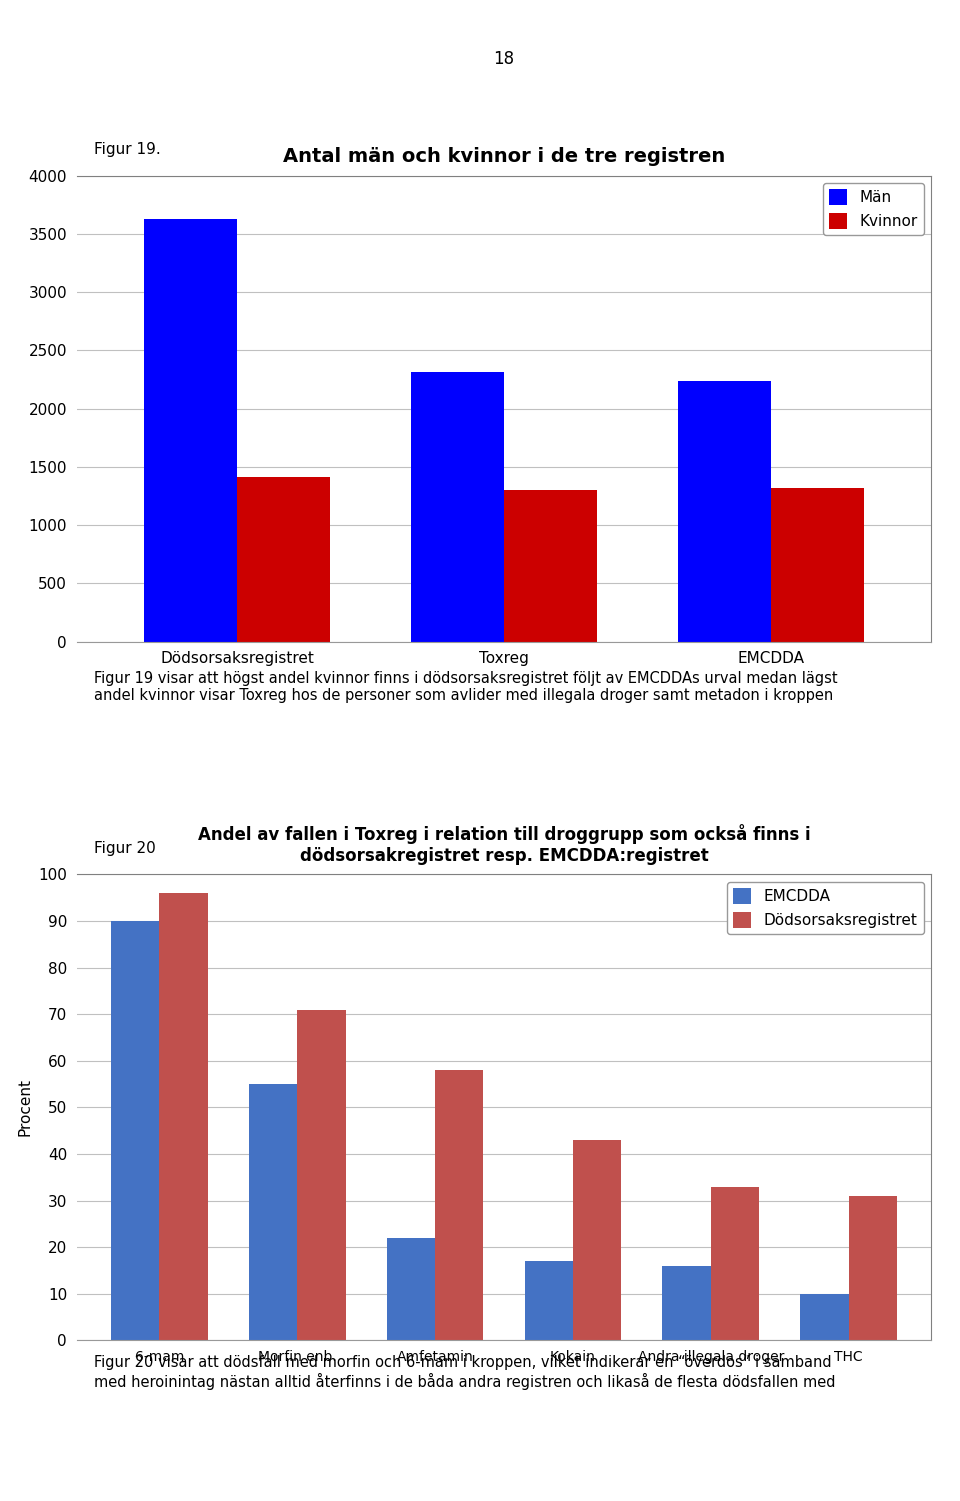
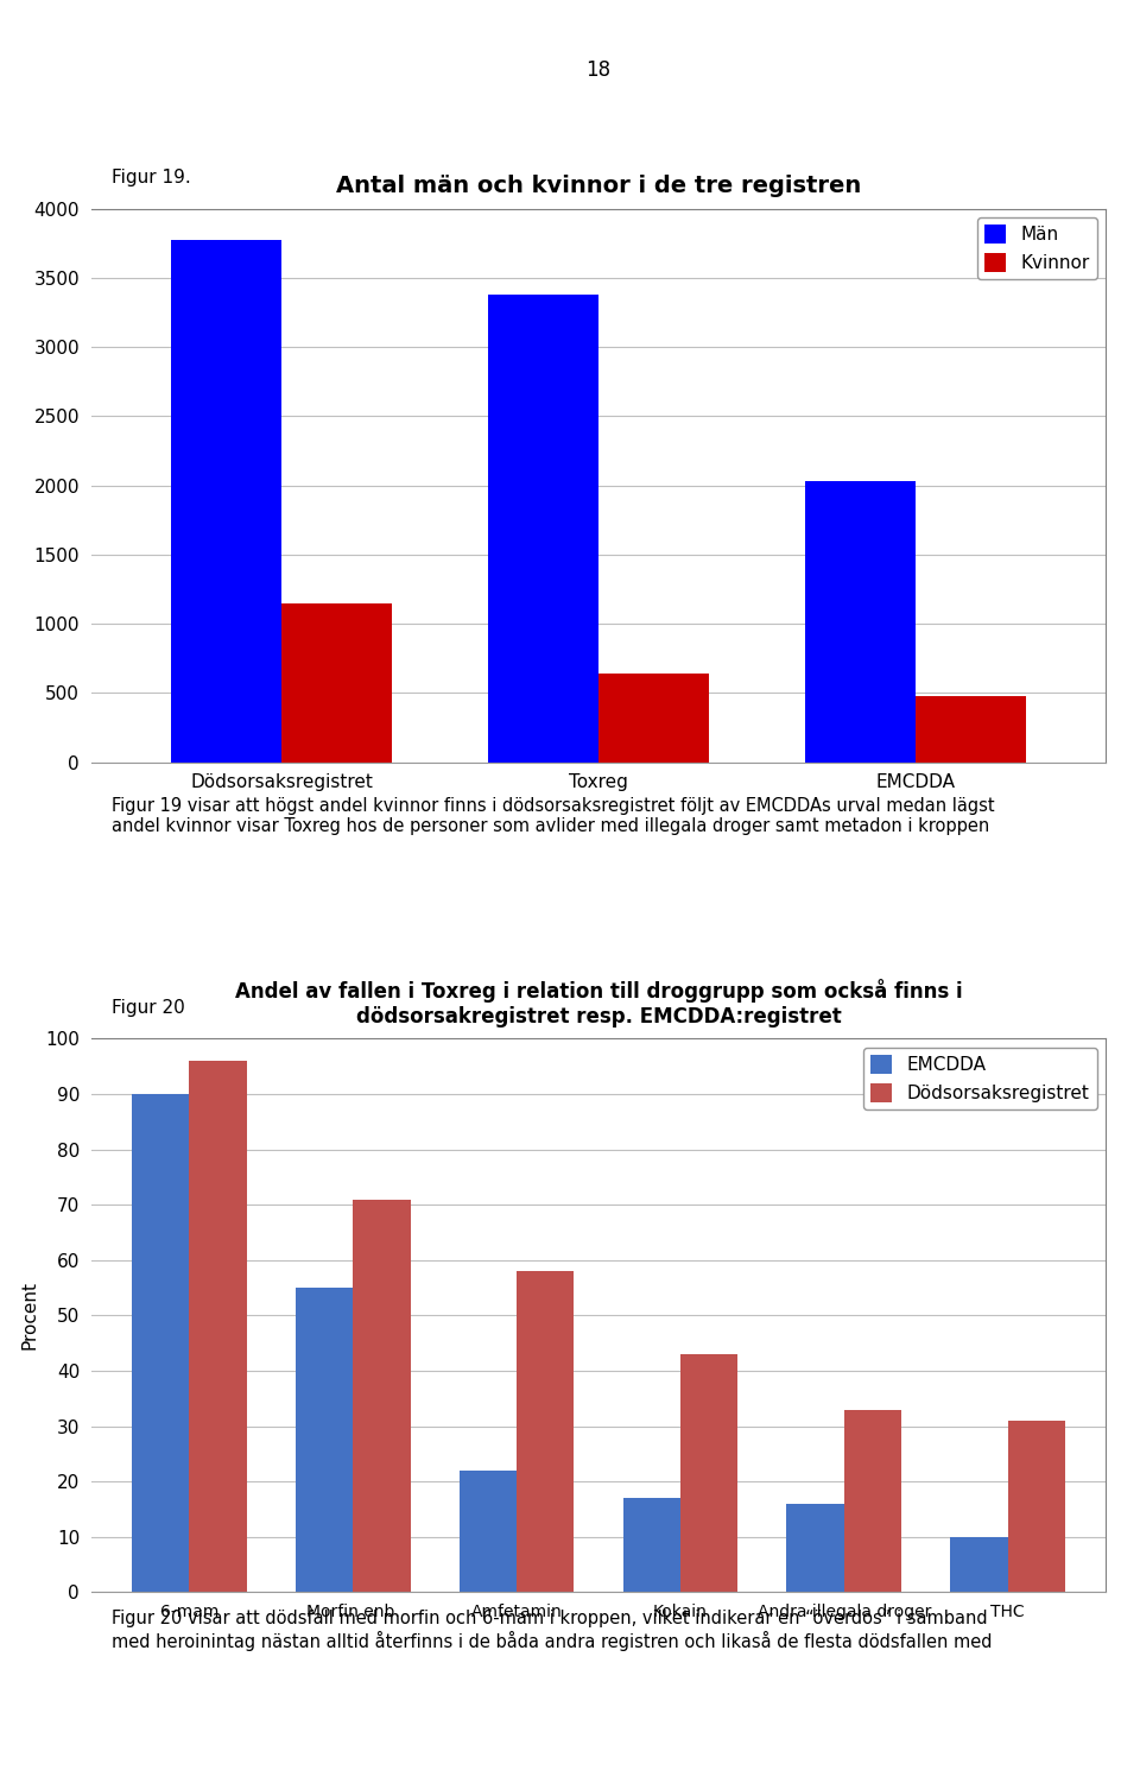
Antal män och kvinnor i de tre registren/Män/Dödsorsaksregistret: 3630 -> 3770
Antal män och kvinnor i de tre registren/Kvinnor/Dödsorsaksregistret: 1410 -> 1150
Antal män och kvinnor i de tre registren/Män/Toxreg: 2310 -> 3380
Antal män och kvinnor i de tre registren/Kvinnor/Toxreg: 1300 -> 640
Antal män och kvinnor i de tre registren/Män/EMCDDA: 2240 -> 2030
Antal män och kvinnor i de tre registren/Kvinnor/EMCDDA: 1320 -> 480
